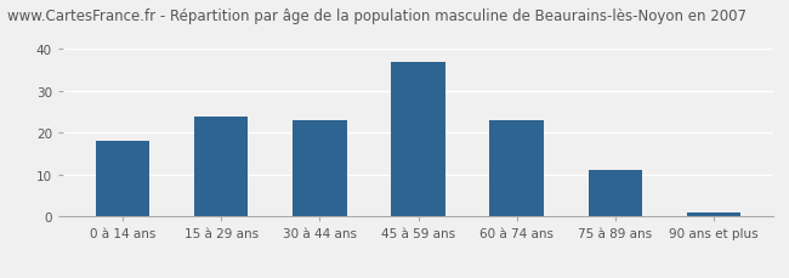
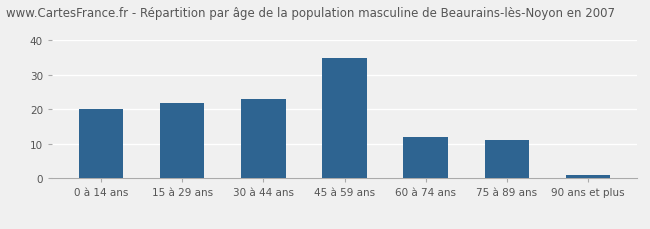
0 à 14 ans: 18 -> 20
15 à 29 ans: 24 -> 22
45 à 59 ans: 37 -> 35
60 à 74 ans: 23 -> 12
